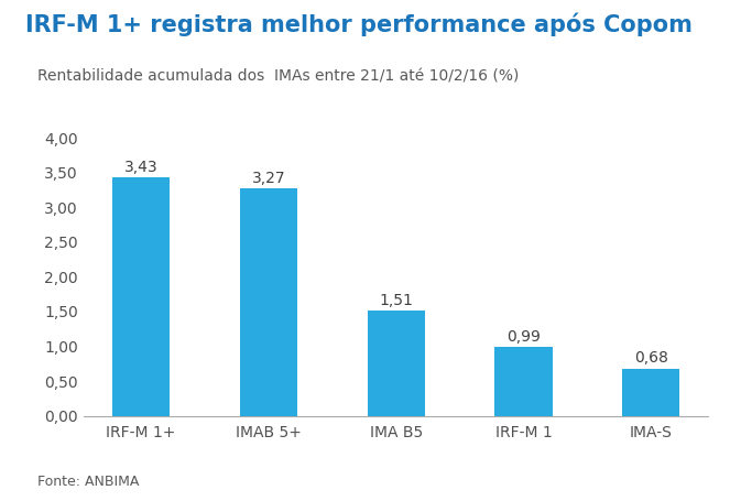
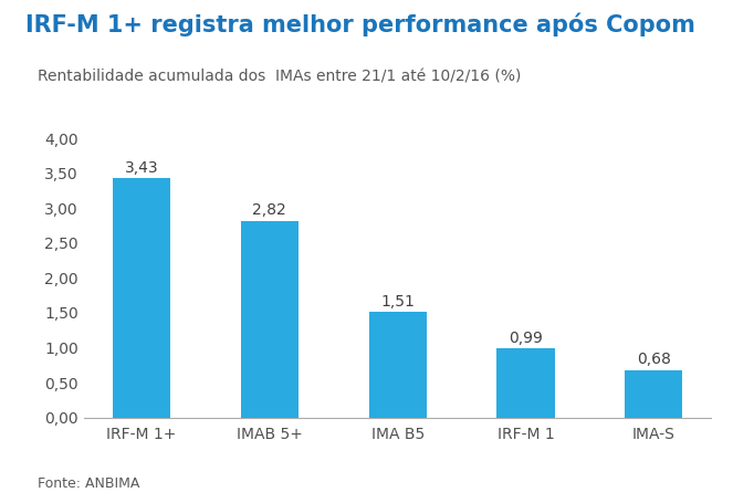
IMAB 5+: 3,27 -> 2,82
